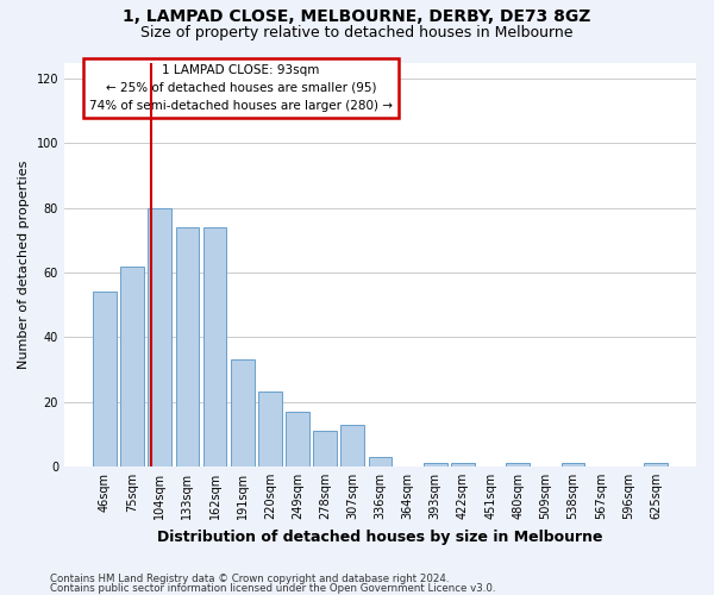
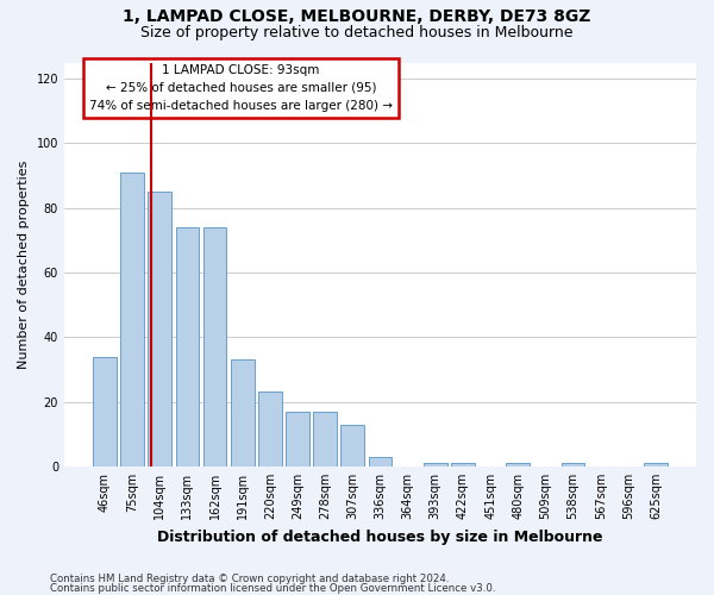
46sqm: 54 -> 34
75sqm: 62 -> 91
104sqm: 80 -> 85
278sqm: 11 -> 17
